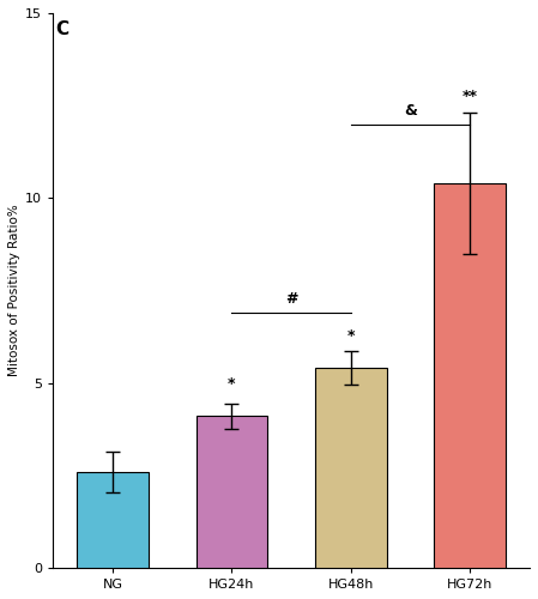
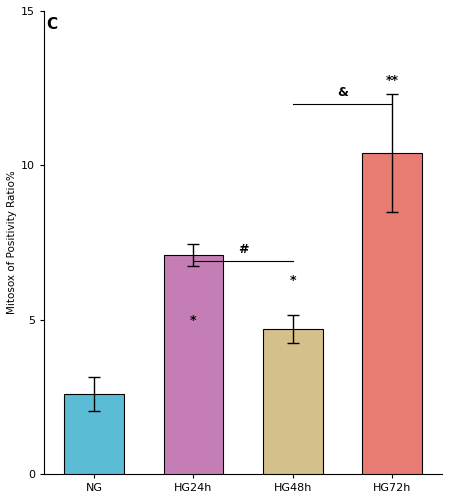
HG24h: 4.1 -> 7.1
HG48h: 5.4 -> 4.7
